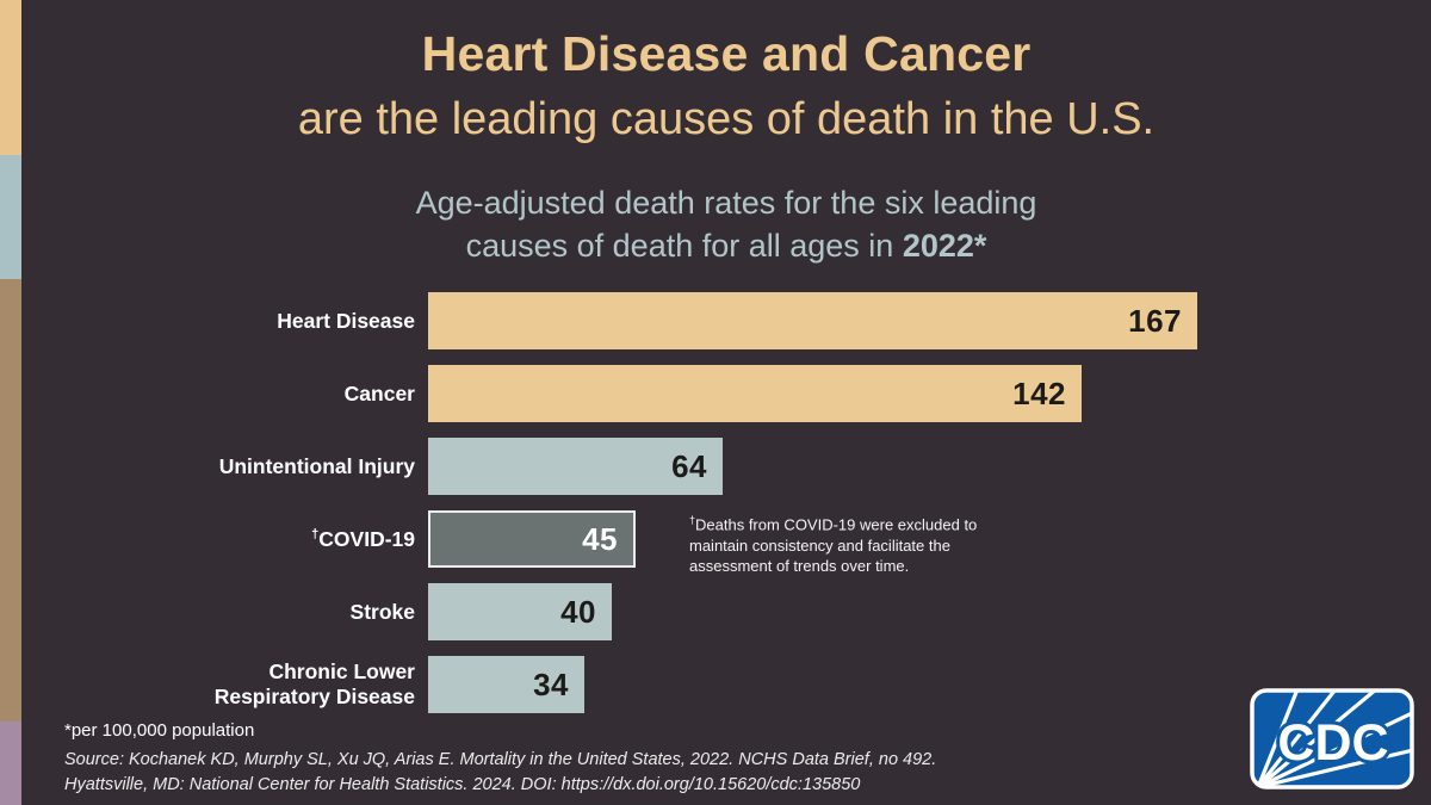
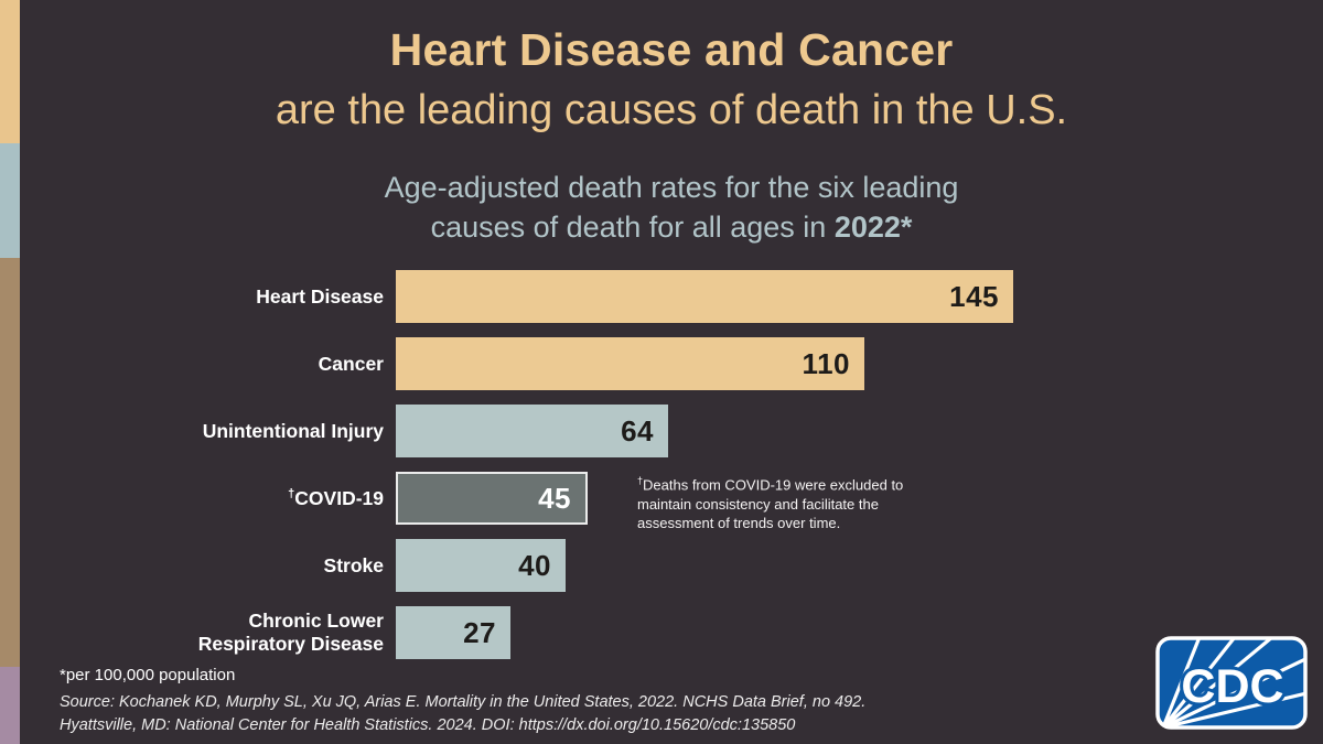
Heart Disease: 167 -> 145
Cancer: 142 -> 110
Chronic Lower Respiratory Disease: 34 -> 27
